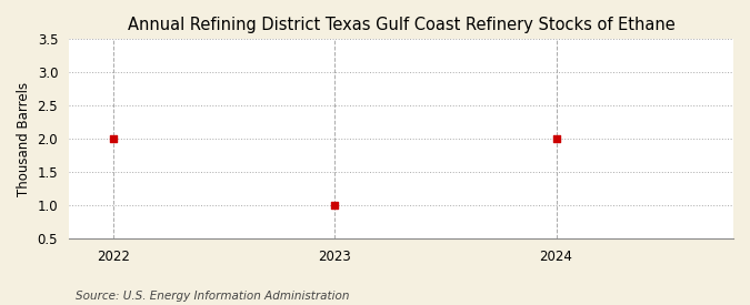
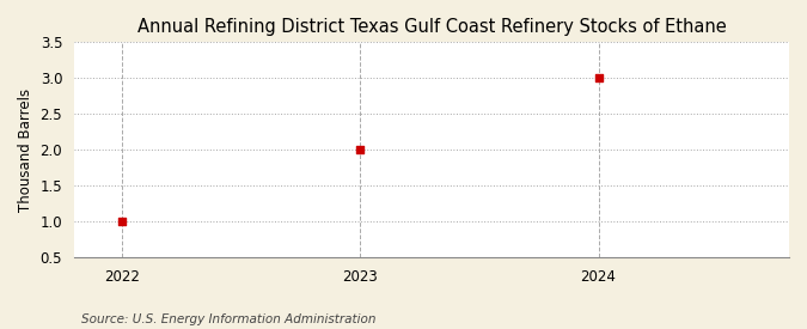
2022: 2 -> 1
2023: 1 -> 2
2024: 2 -> 3
